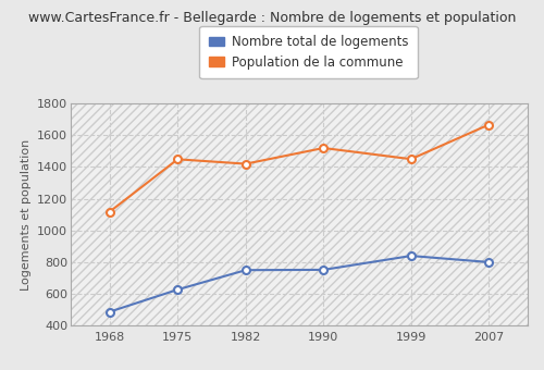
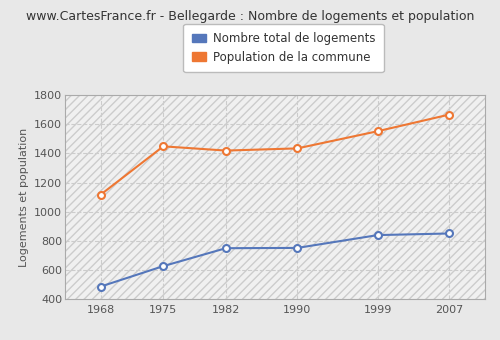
Population de la commune/1990: 1520 -> 1440
Population de la commune/1999: 1450 -> 1550
Nombre total de logements/2007: 800 -> 850
